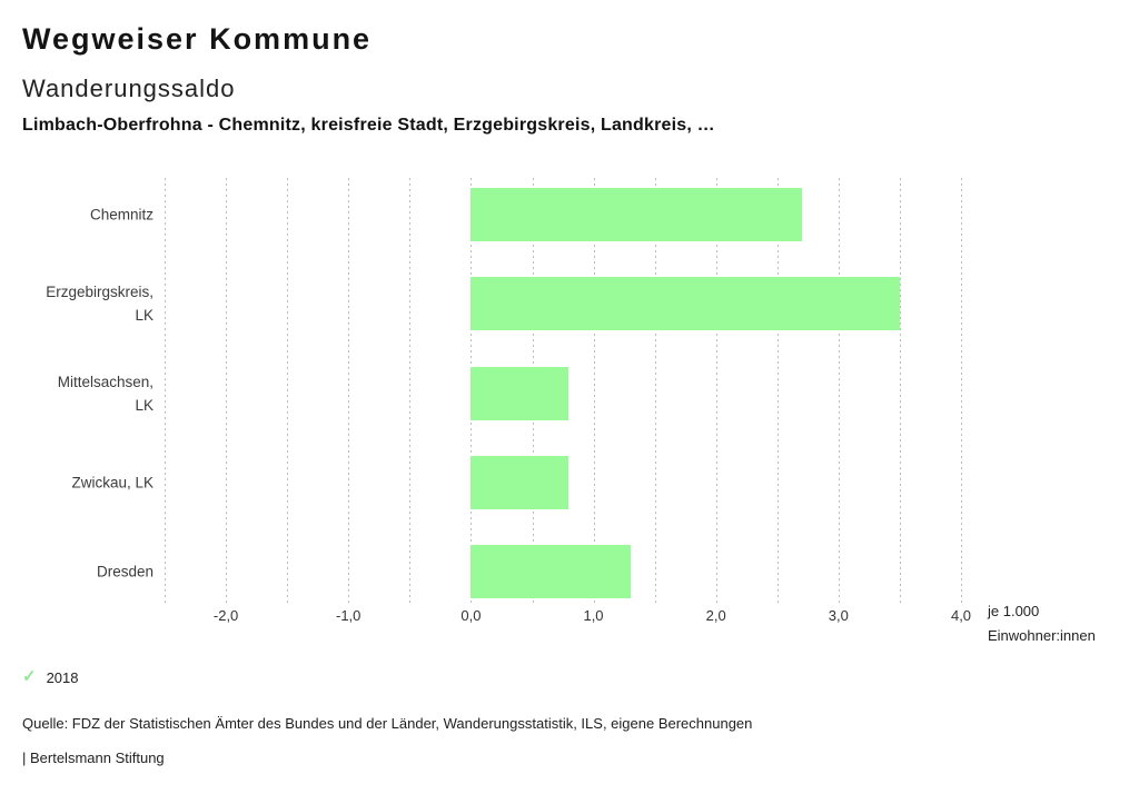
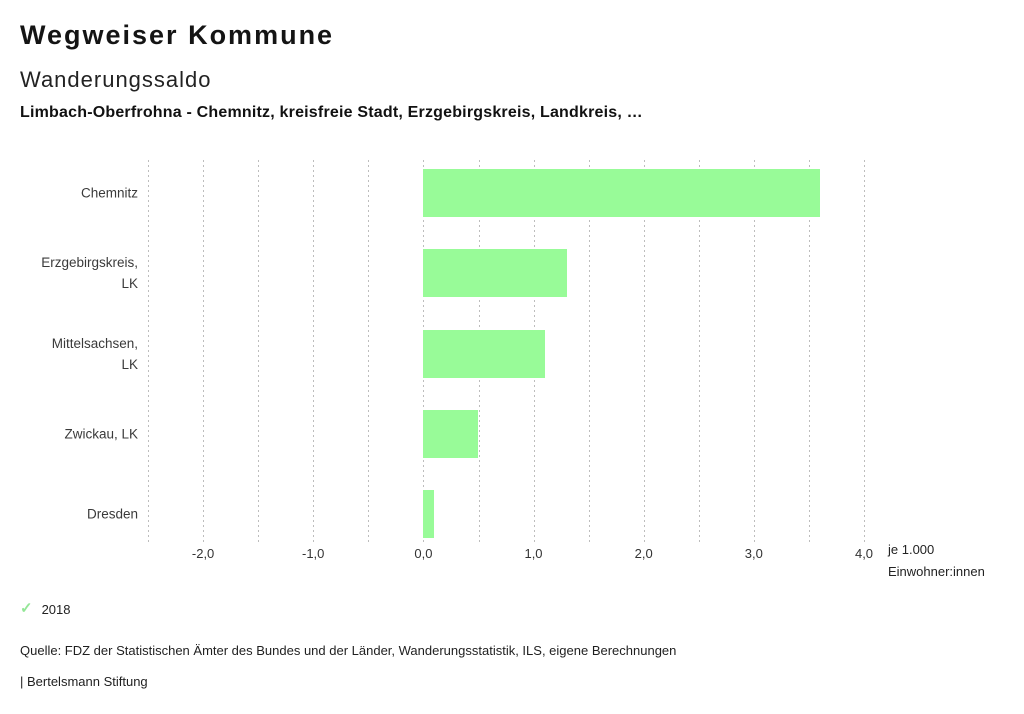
Chemnitz: 2,7 -> 3,6
Erzgebirgskreis, LK: 3,5 -> 1,3
Mittelsachsen, LK: 0,8 -> 1,1
Zwickau, LK: 0,8 -> 0,5
Dresden: 1,3 -> 0,1
